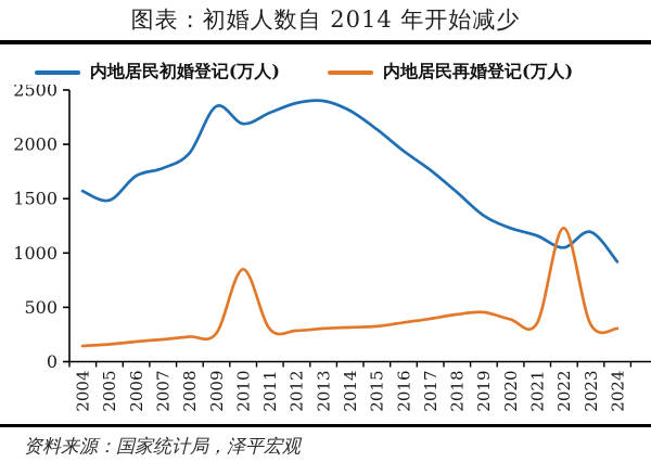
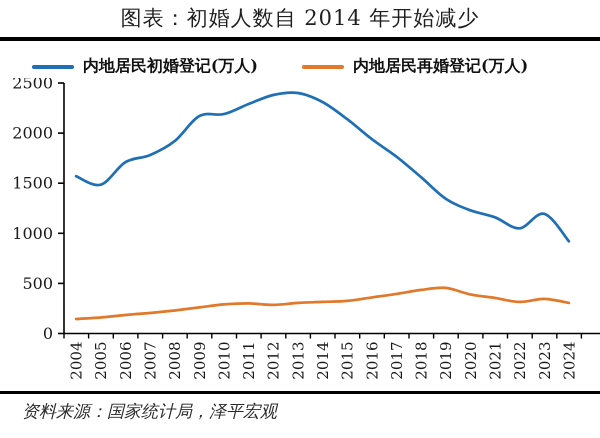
内地居民初婚登记(万人)/2009: 2350 -> 2170
内地居民再婚登记(万人)/2010: 850 -> 290
内地居民再婚登记(万人)/2022: 1230 -> 320
